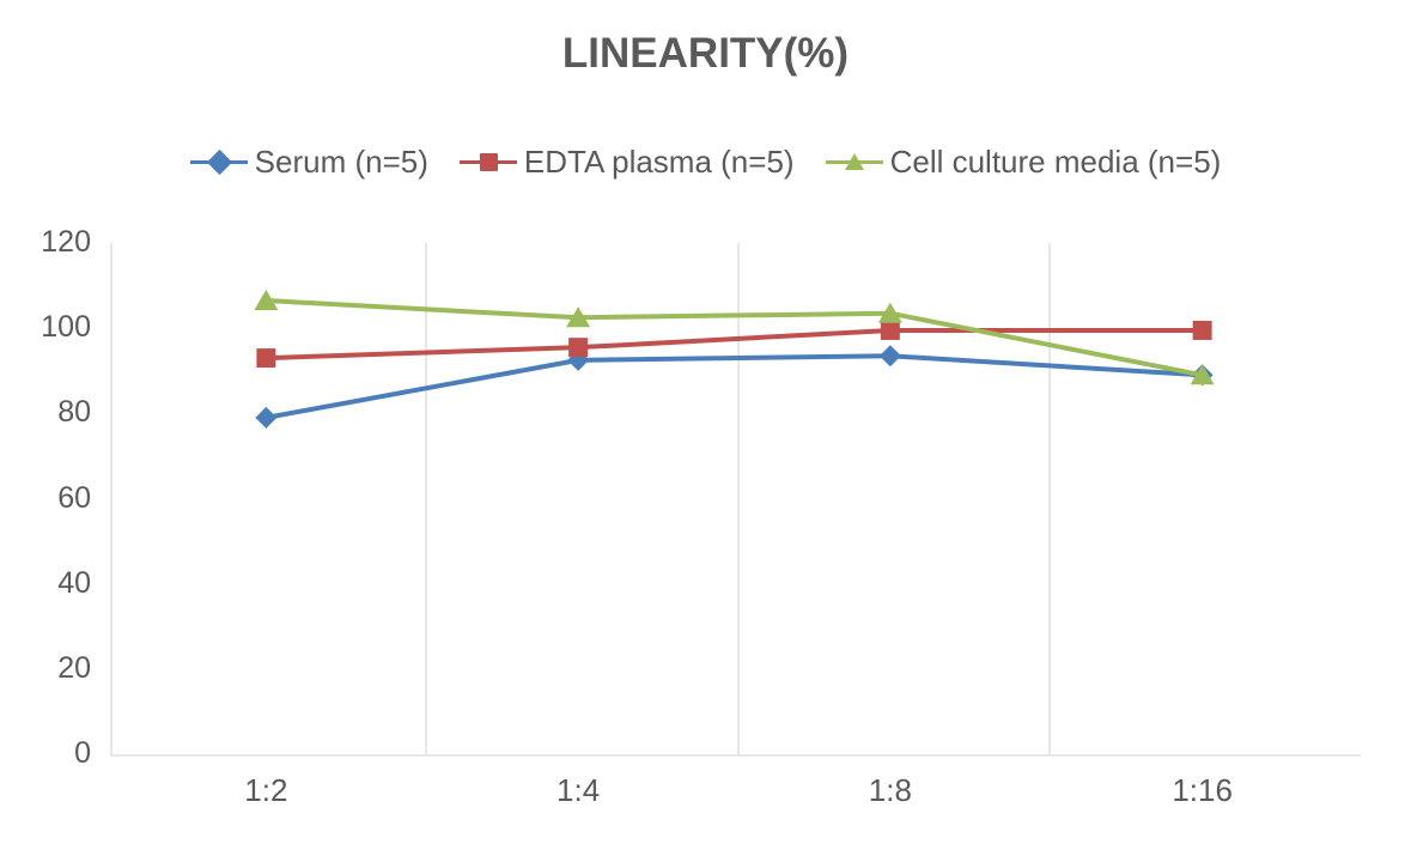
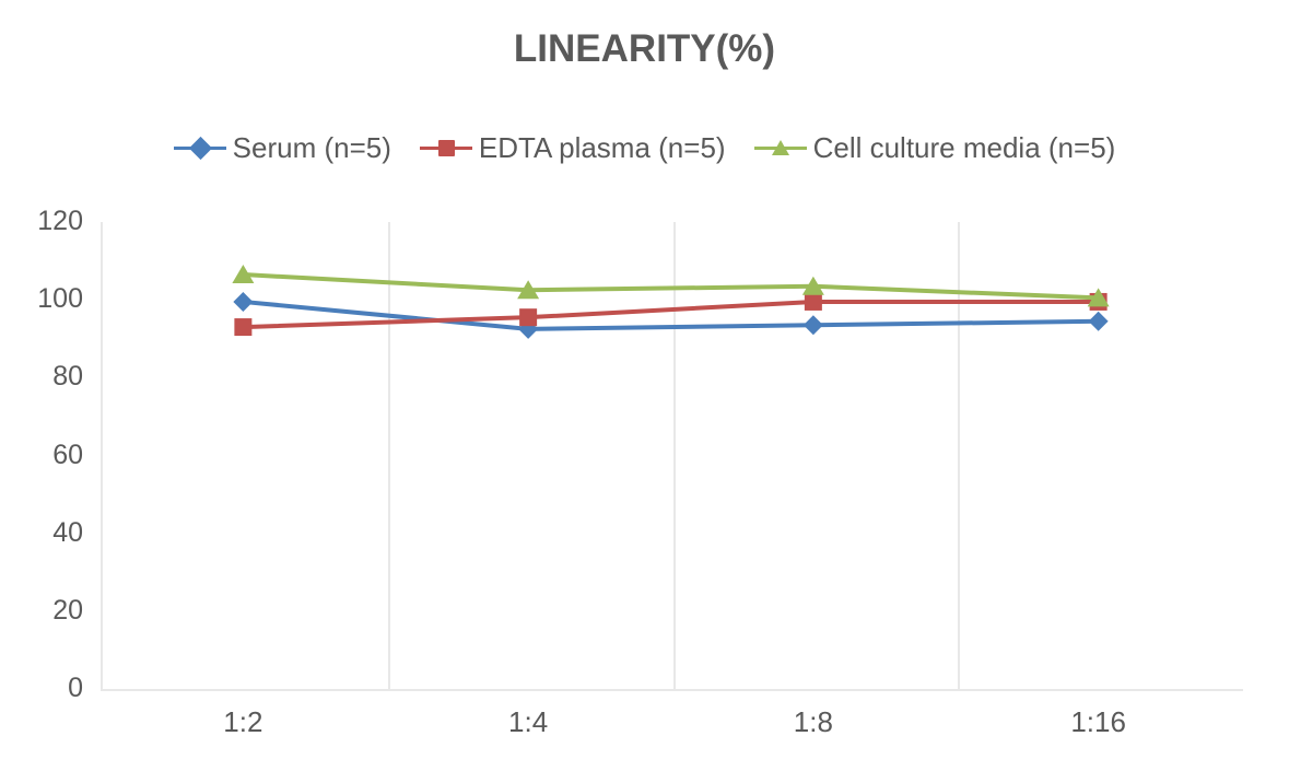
Serum (n=5)/1:2: 79 -> 100
Serum (n=5)/1:16: 89 -> 94
Cell culture media (n=5)/1:16: 89 -> 100
